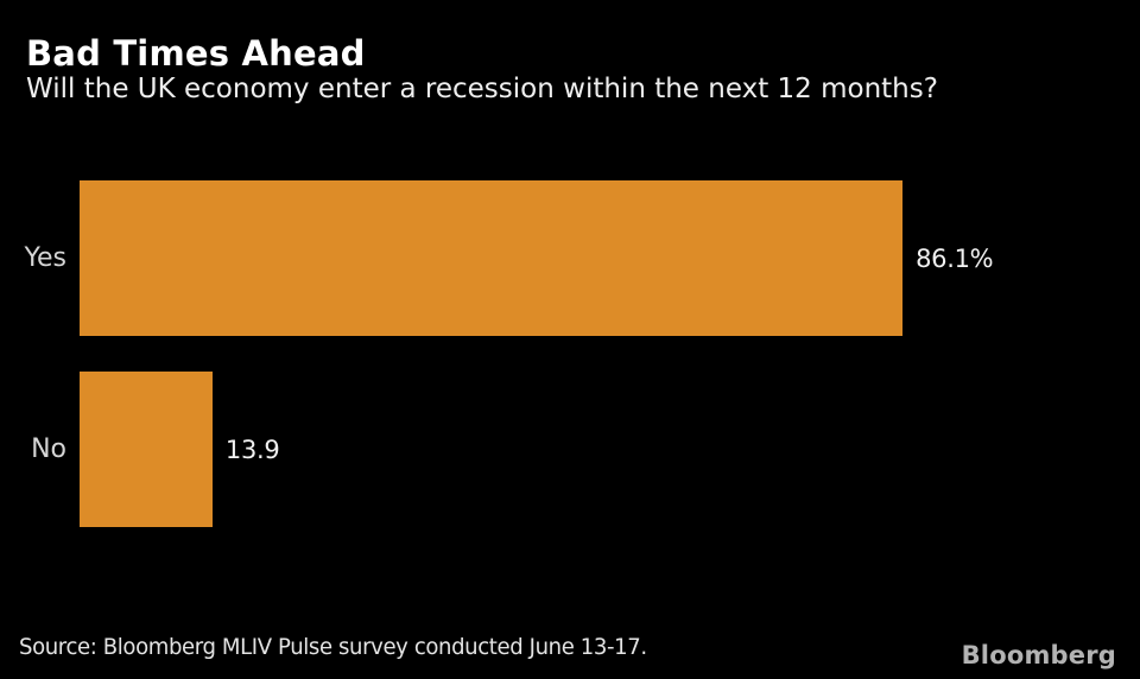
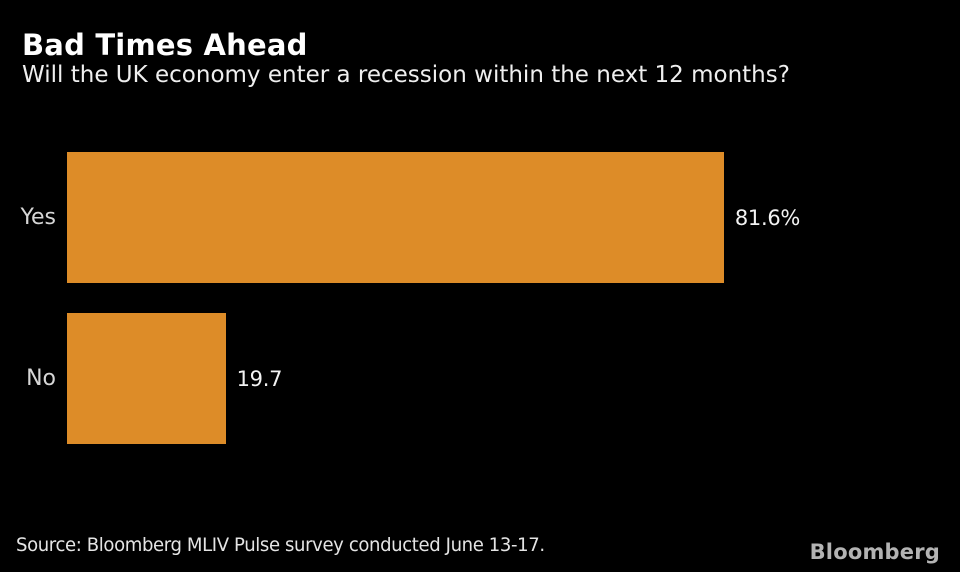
Yes: 86.1% -> 81.6%
No: 13.9 -> 19.7
